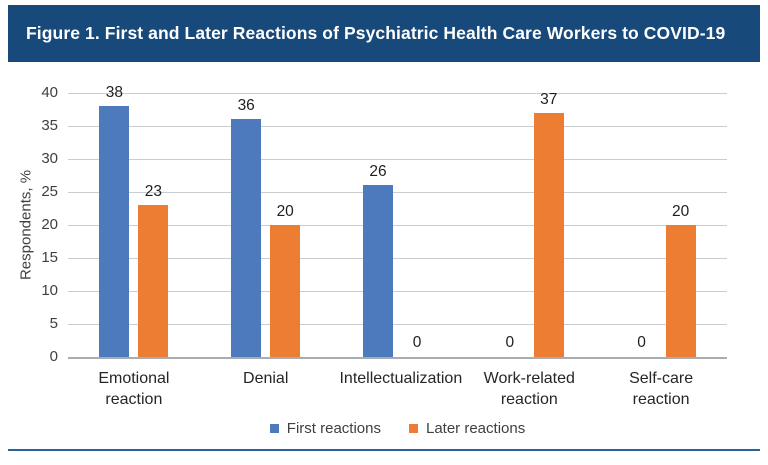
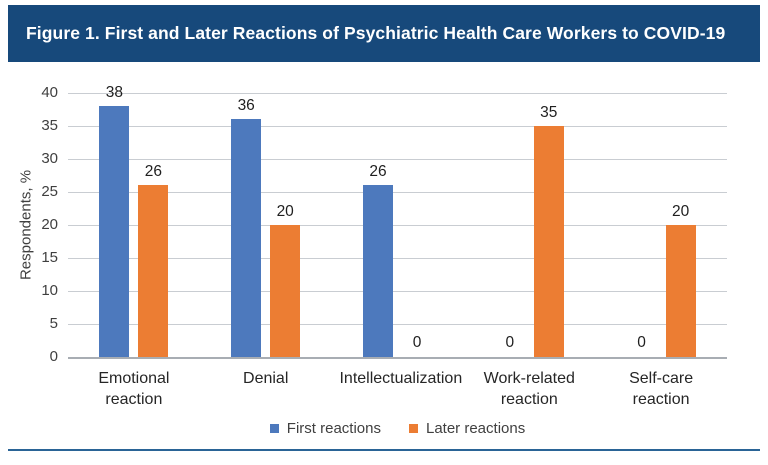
Later reactions/Emotional reaction: 23 -> 26
Later reactions/Work-related reaction: 37 -> 35
